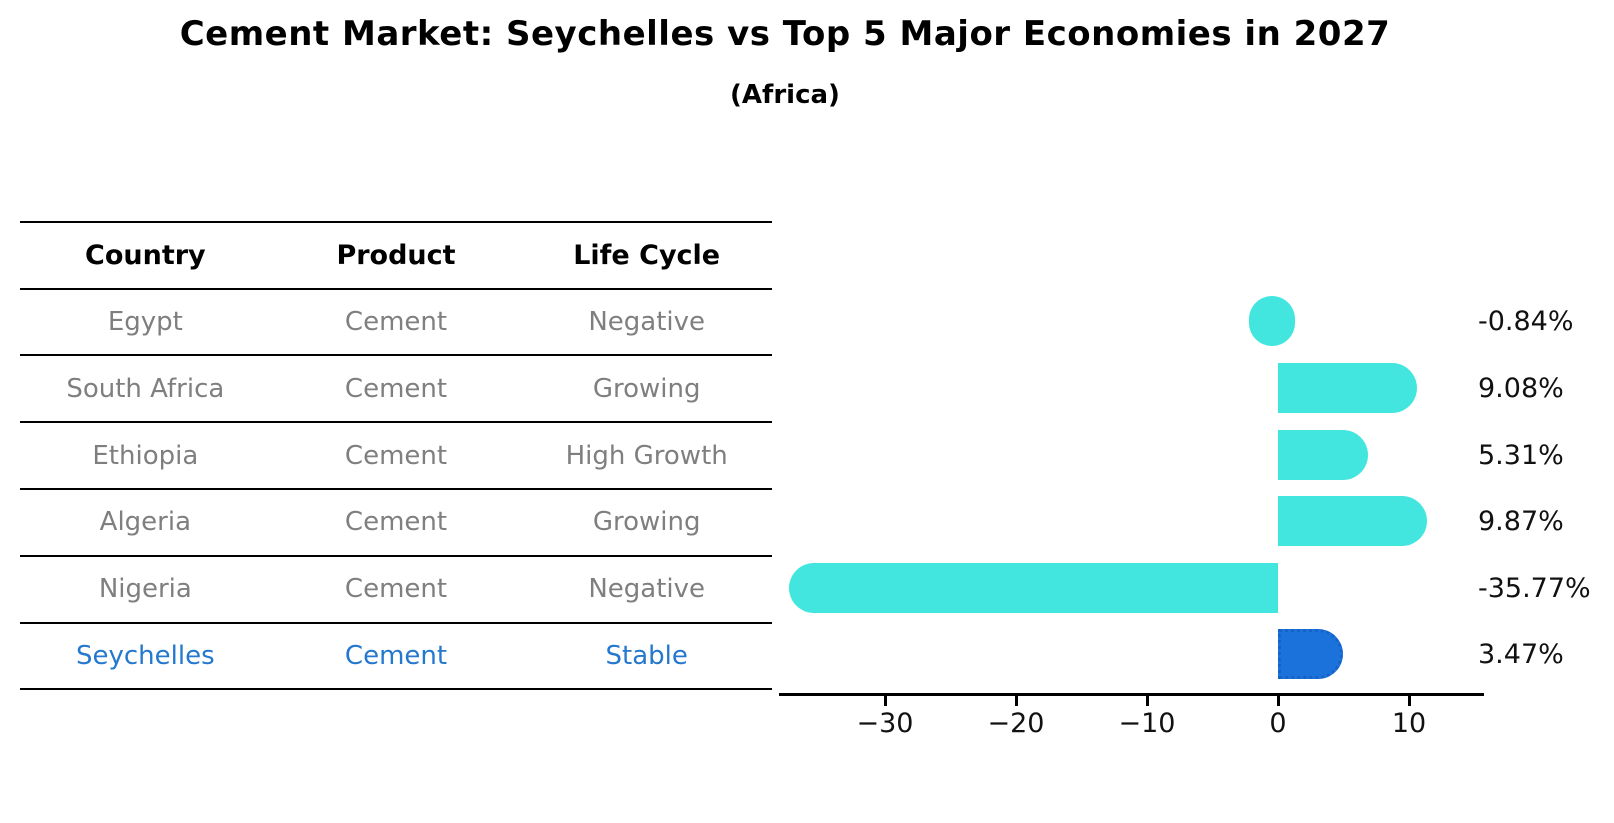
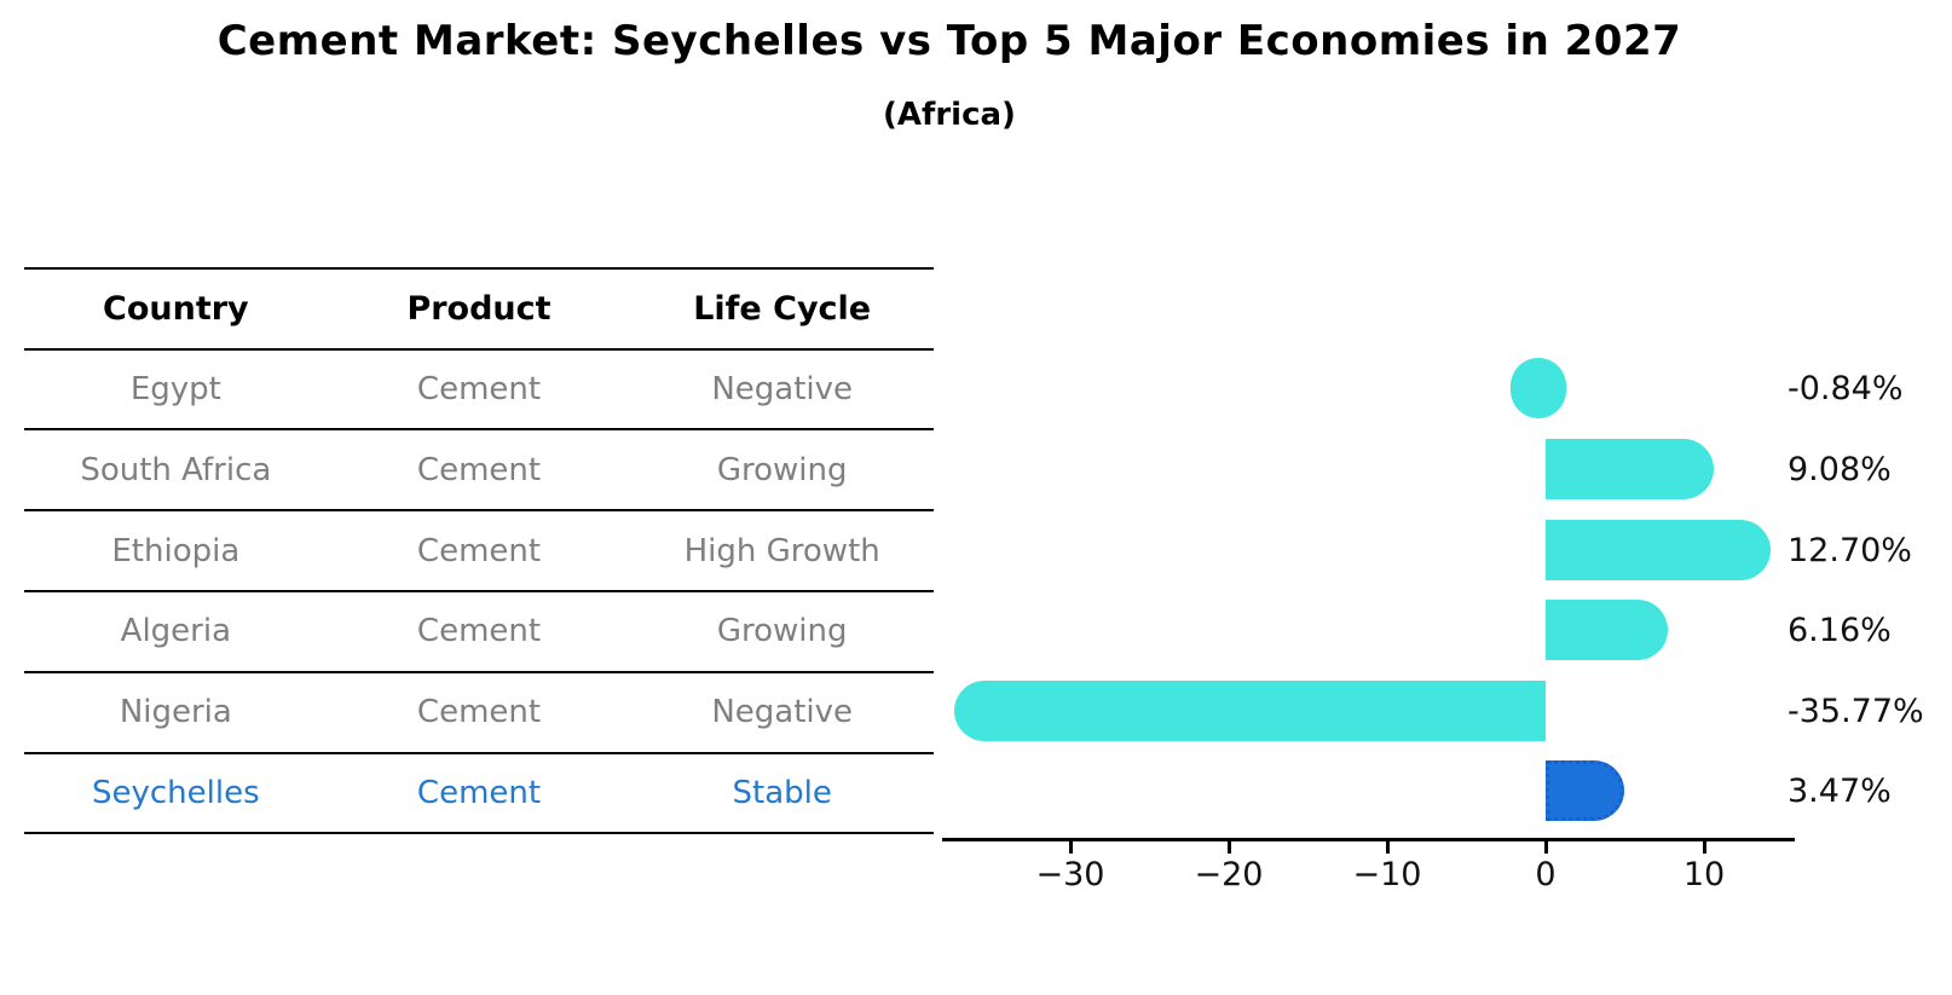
Ethiopia: 5.31% -> 12.70%
Algeria: 9.87% -> 6.16%
